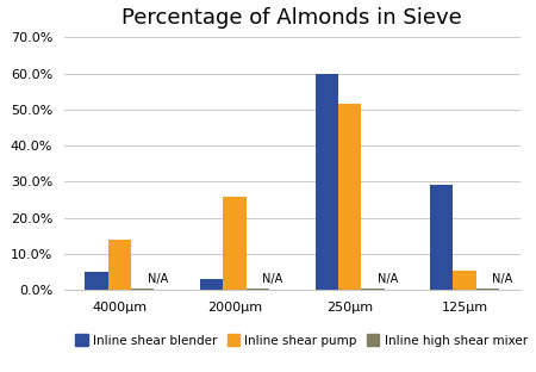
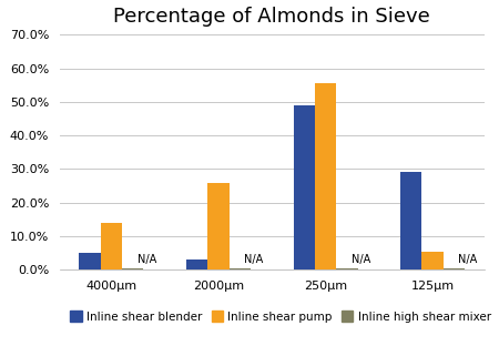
Inline shear blender/250μm: 60% -> 49%
Inline shear pump/250μm: 51.5% -> 55.5%
